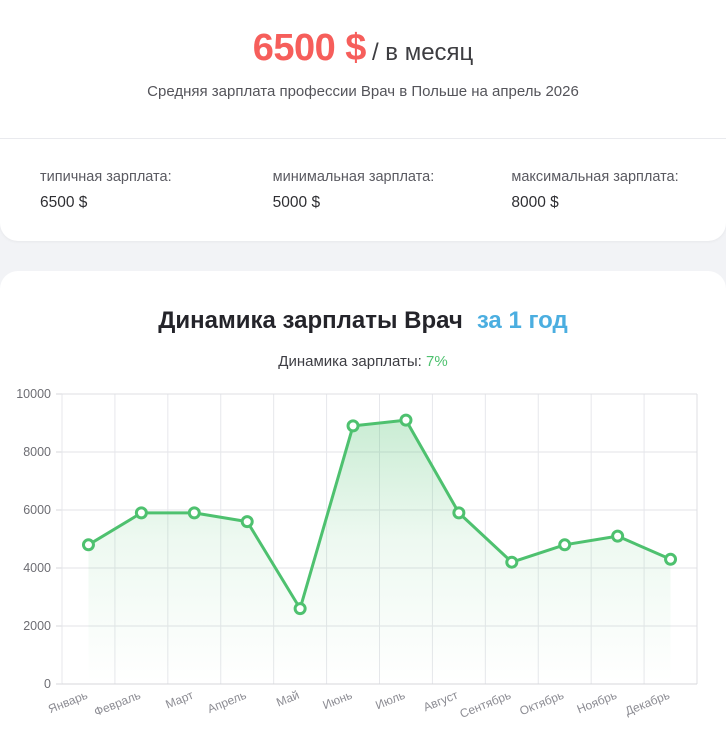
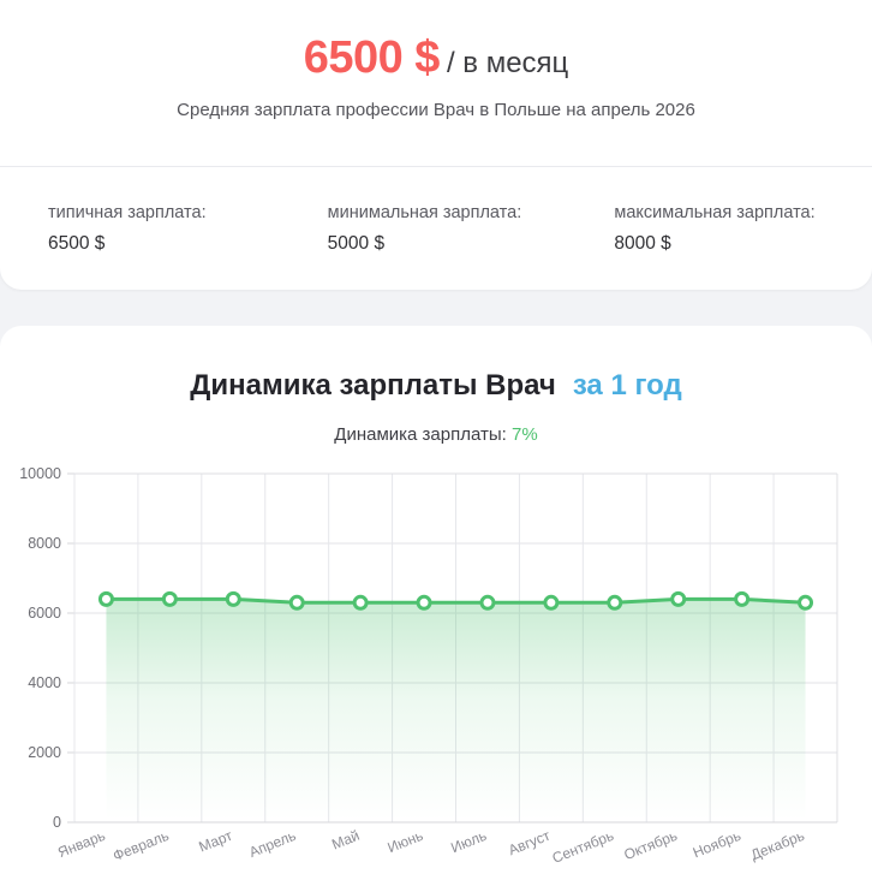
Январь: 4800 -> 6400
Февраль: 5900 -> 6400
Март: 5900 -> 6400
Апрель: 5600 -> 6300
Май: 2600 -> 6300
Июнь: 8900 -> 6300
Июль: 9100 -> 6300
Август: 5900 -> 6300
Сентябрь: 4200 -> 6300
Октябрь: 4800 -> 6400
Ноябрь: 5100 -> 6400
Декабрь: 4300 -> 6300
